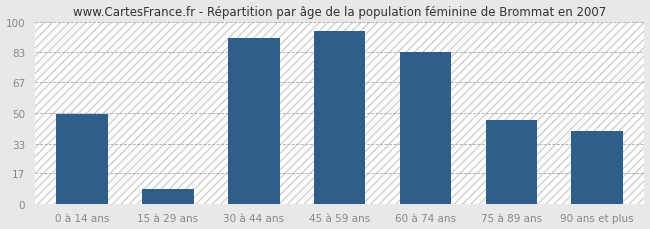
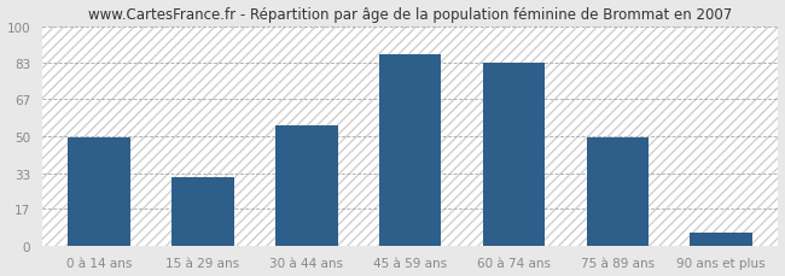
15 à 29 ans: 8 -> 31
30 à 44 ans: 91 -> 55
45 à 59 ans: 95 -> 87
75 à 89 ans: 46 -> 49
90 ans et plus: 40 -> 6
